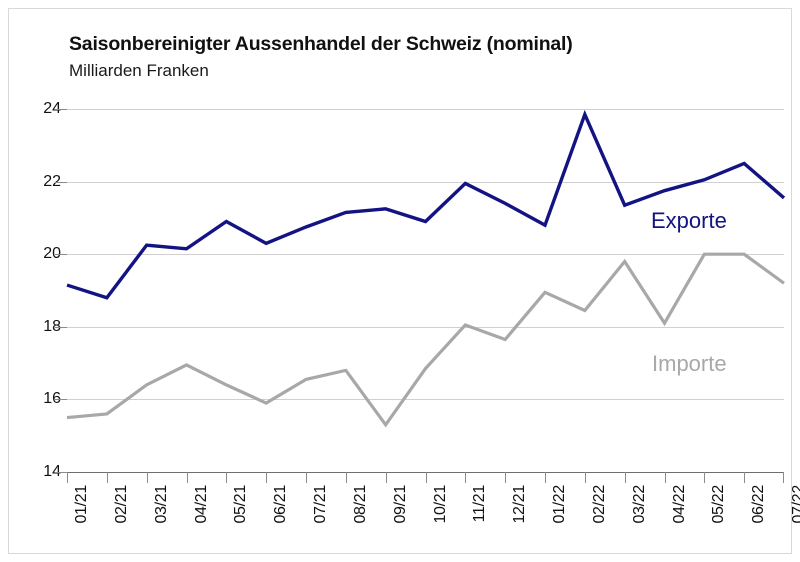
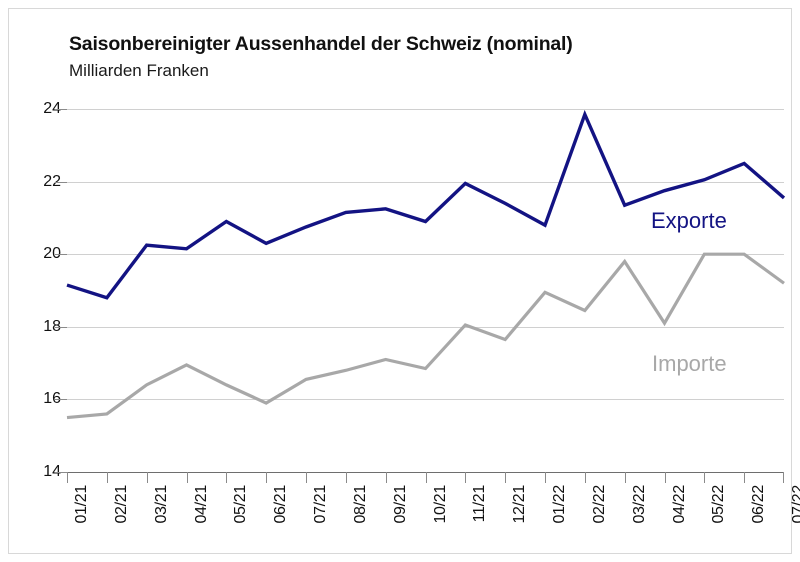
Importe/09/21: 15.3 -> 17.1
